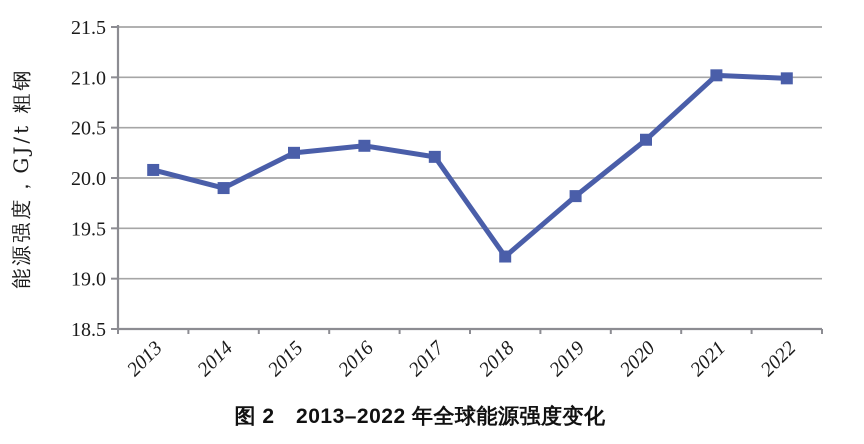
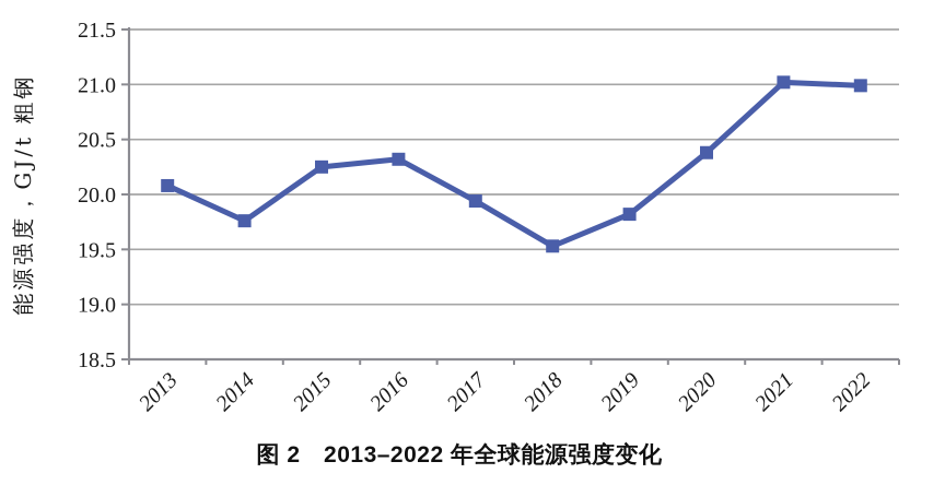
2014: 19.90 -> 19.76
2017: 20.21 -> 19.94
2018: 19.22 -> 19.53
